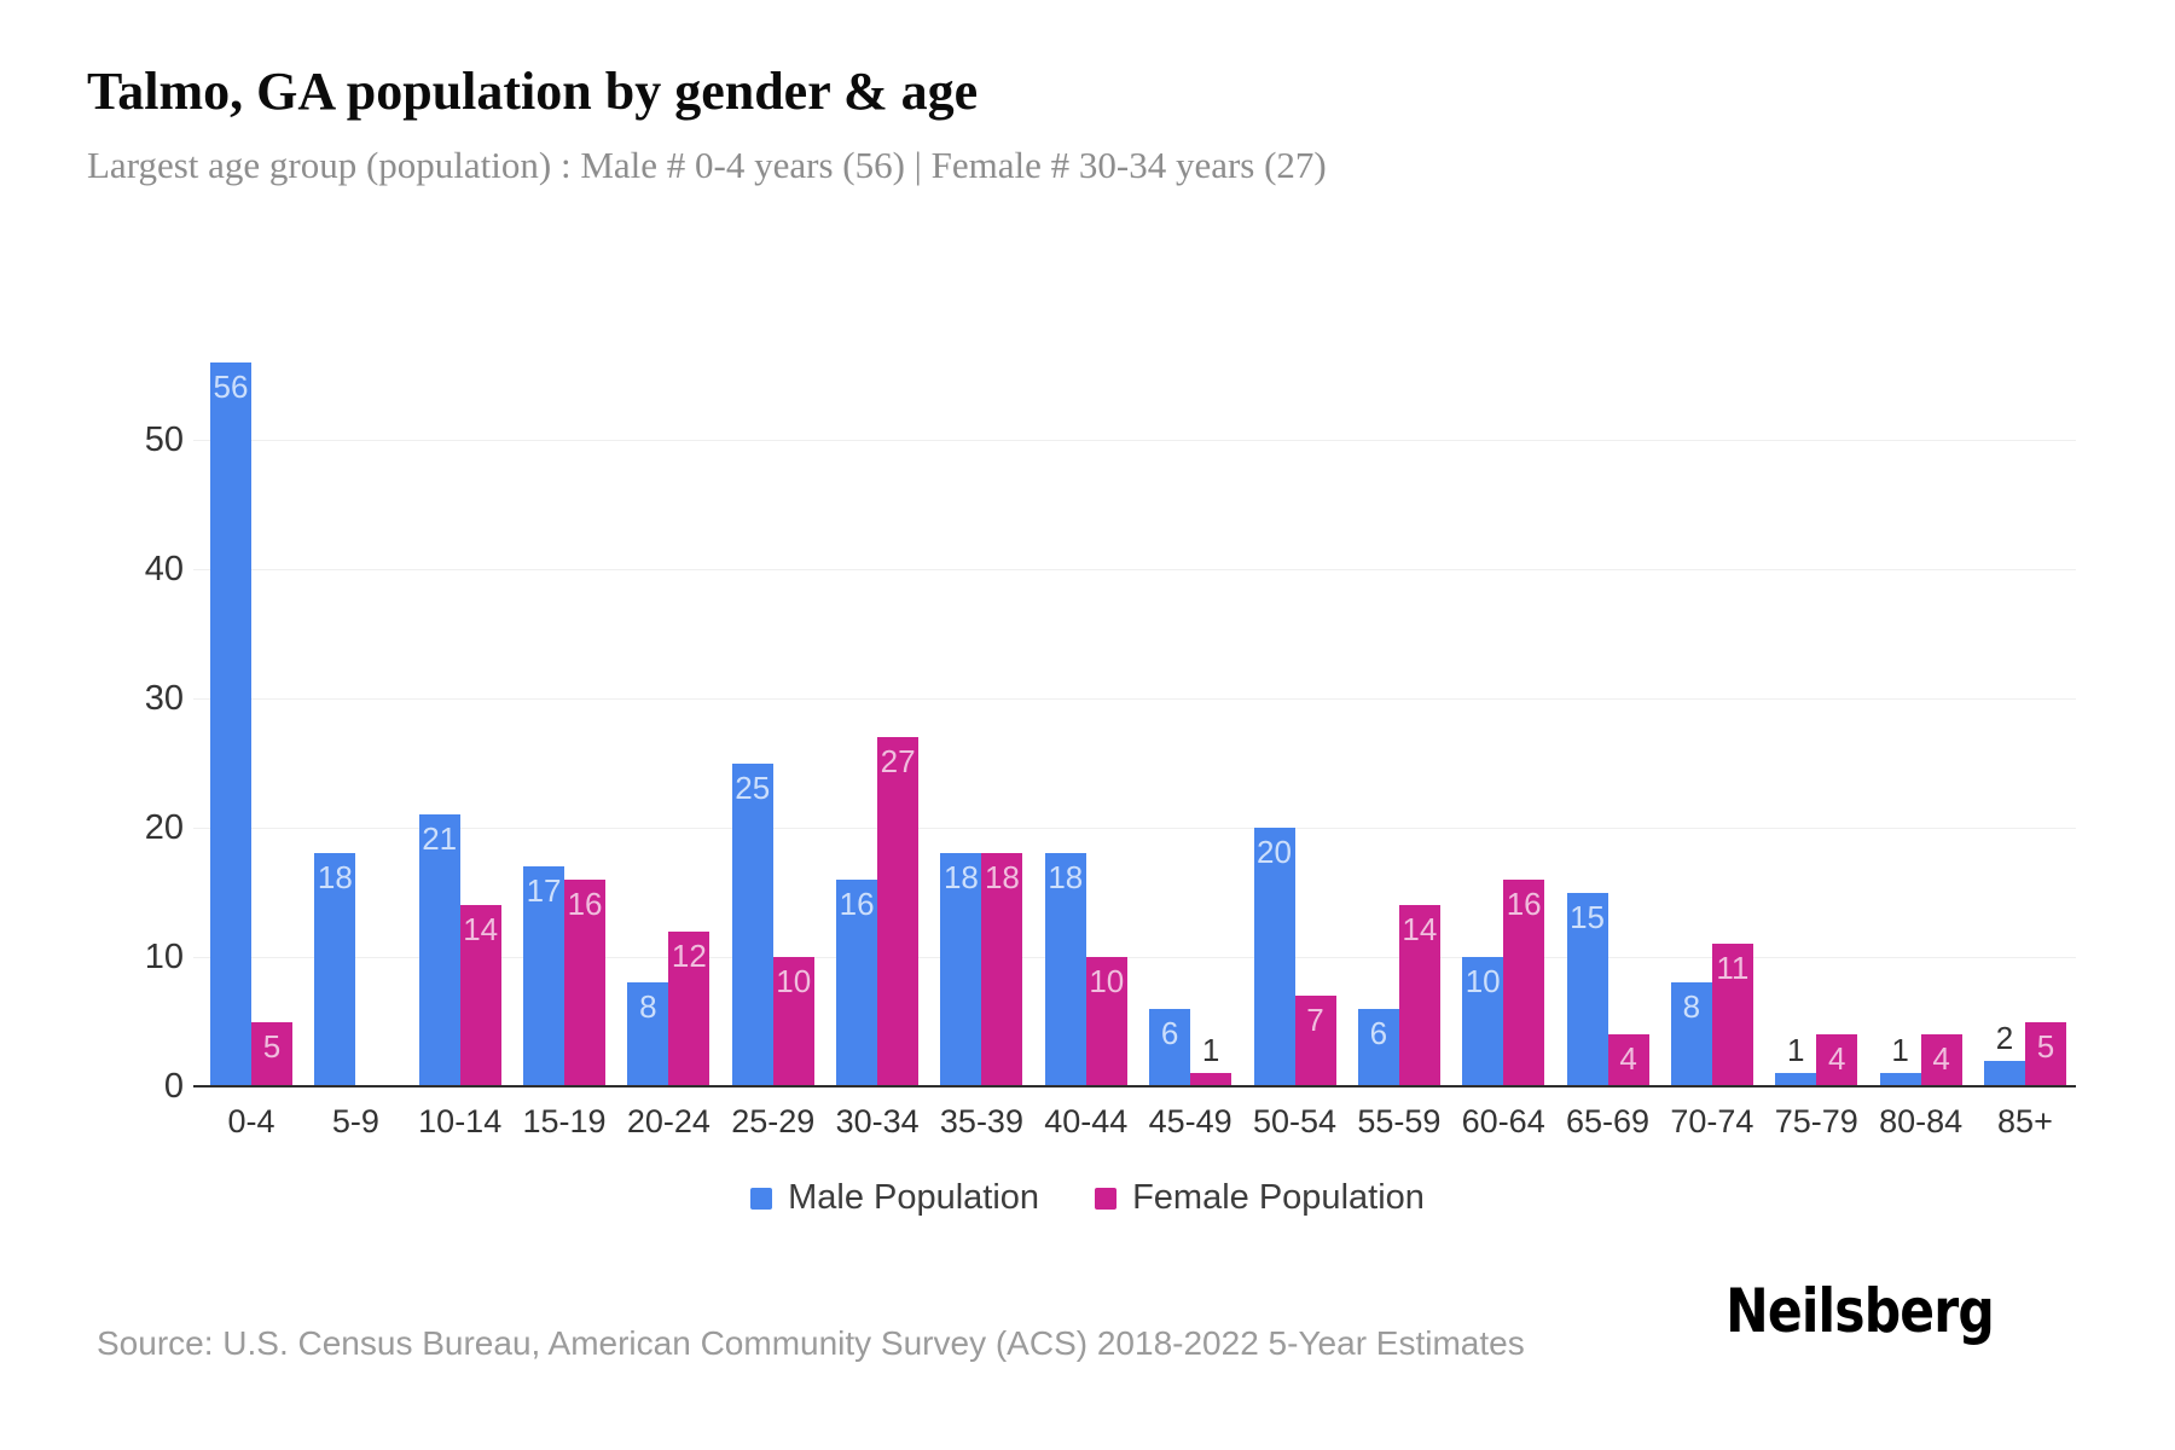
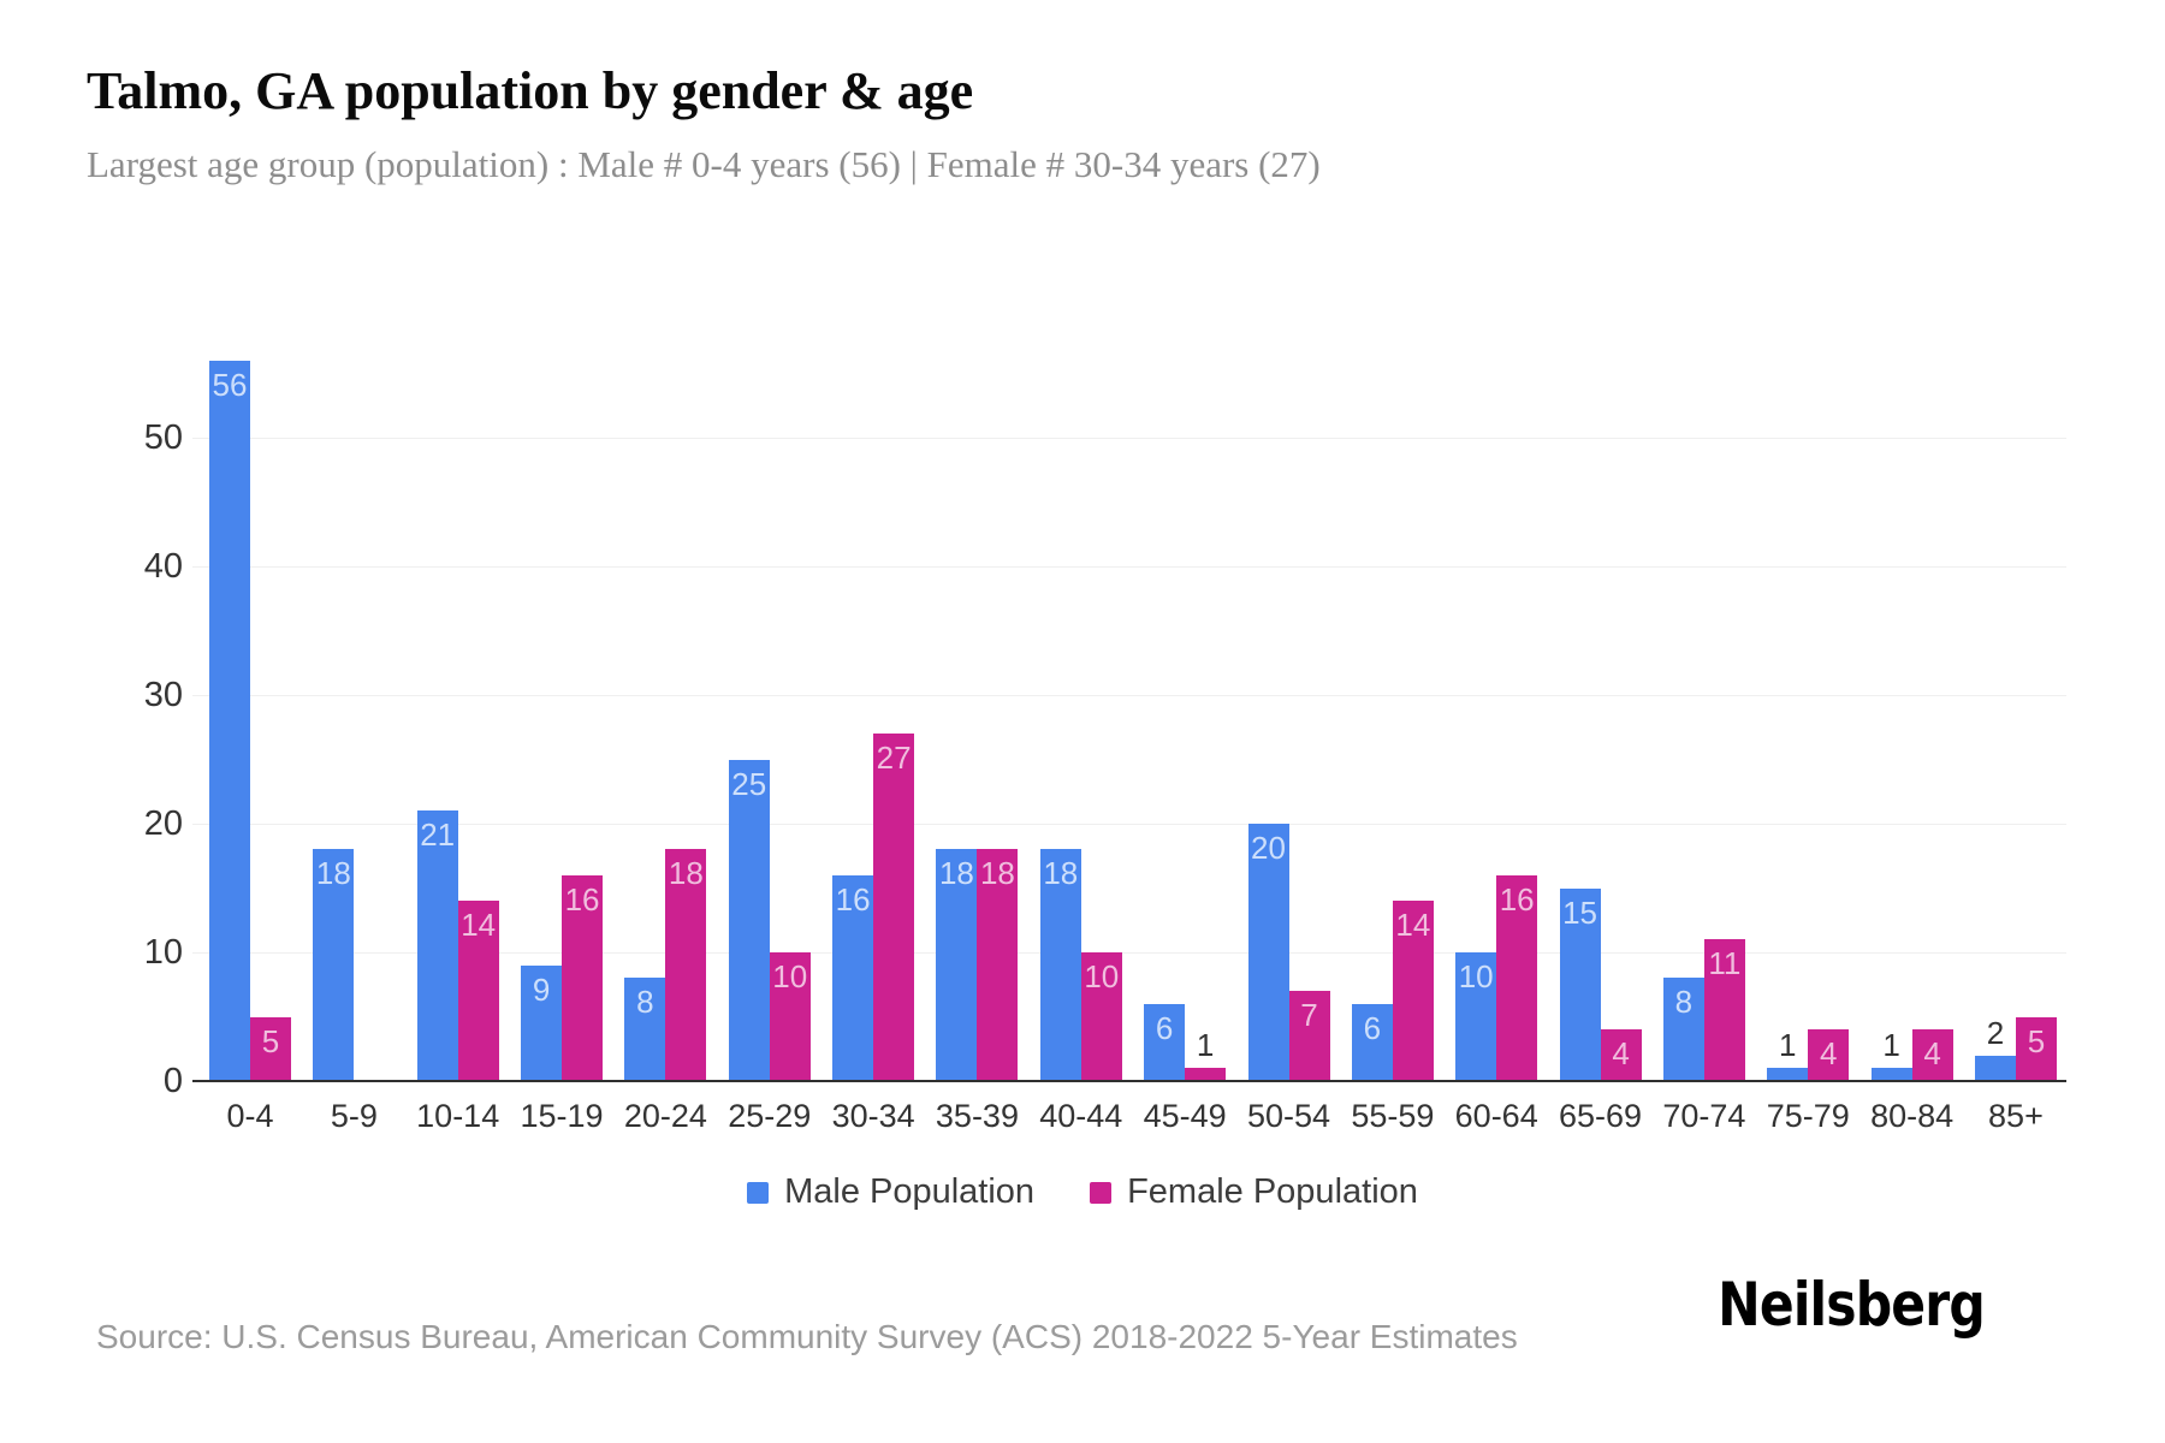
Male Population/15-19: 17 -> 9
Female Population/20-24: 12 -> 18
